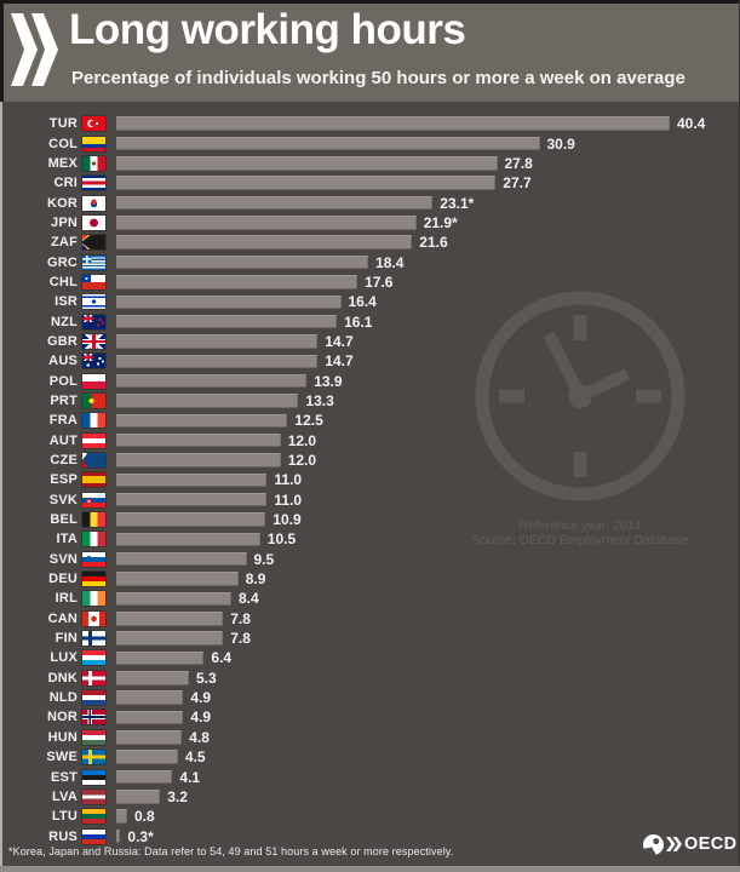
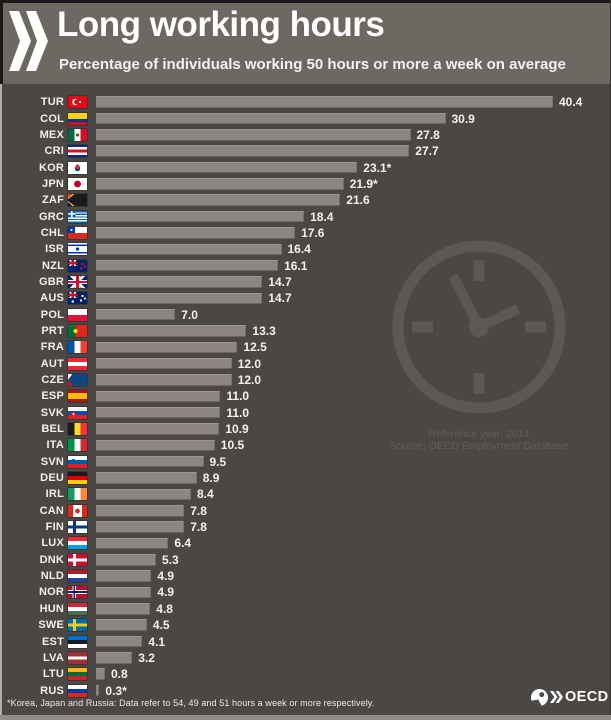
POL: 13.9 -> 7.0
